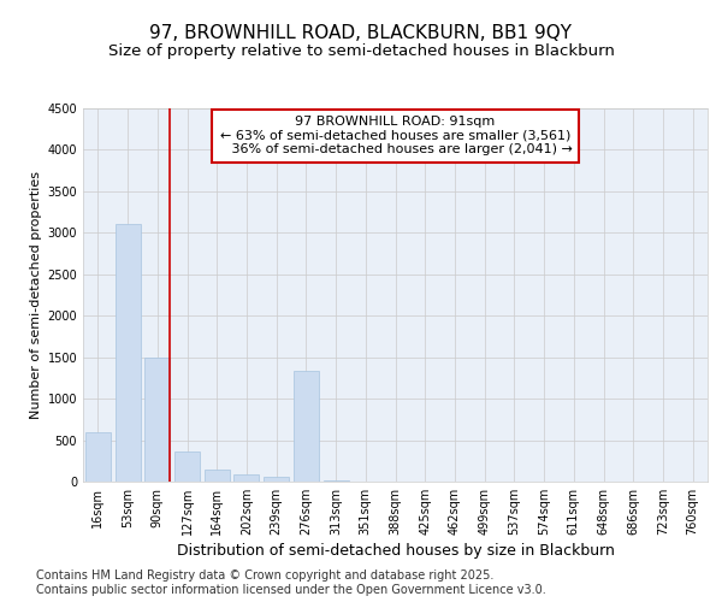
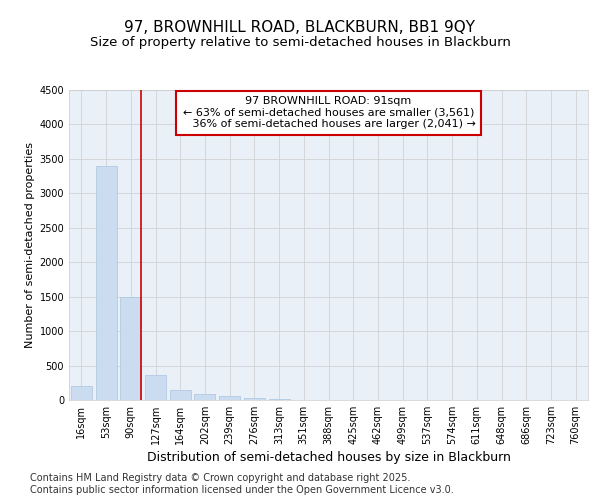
16sqm: 600 -> 200
53sqm: 3100 -> 3400
276sqm: 1340 -> 30
